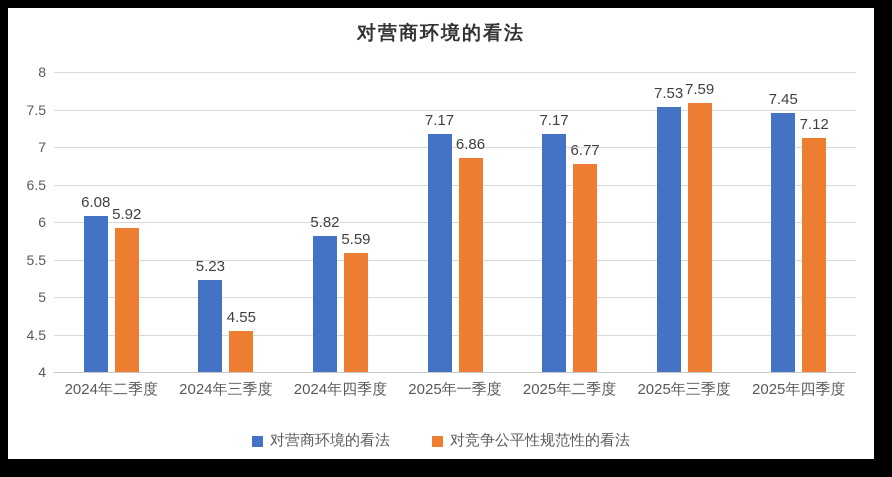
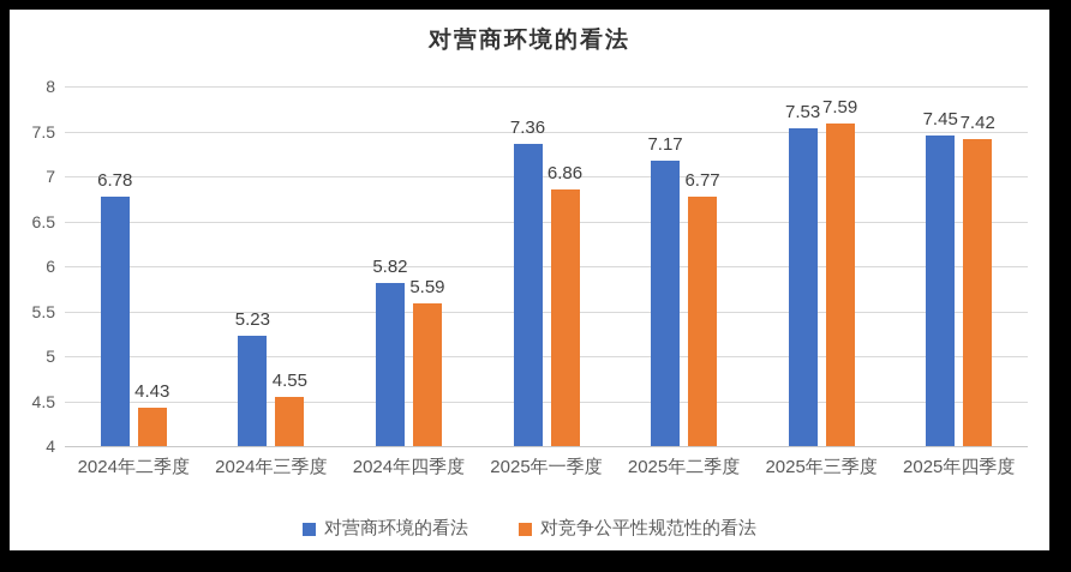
对营商环境的看法/2024年二季度: 6.08 -> 6.78
对竞争公平性规范性的看法/2024年二季度: 5.92 -> 4.43
对营商环境的看法/2025年一季度: 7.17 -> 7.36
对竞争公平性规范性的看法/2025年四季度: 7.12 -> 7.42
